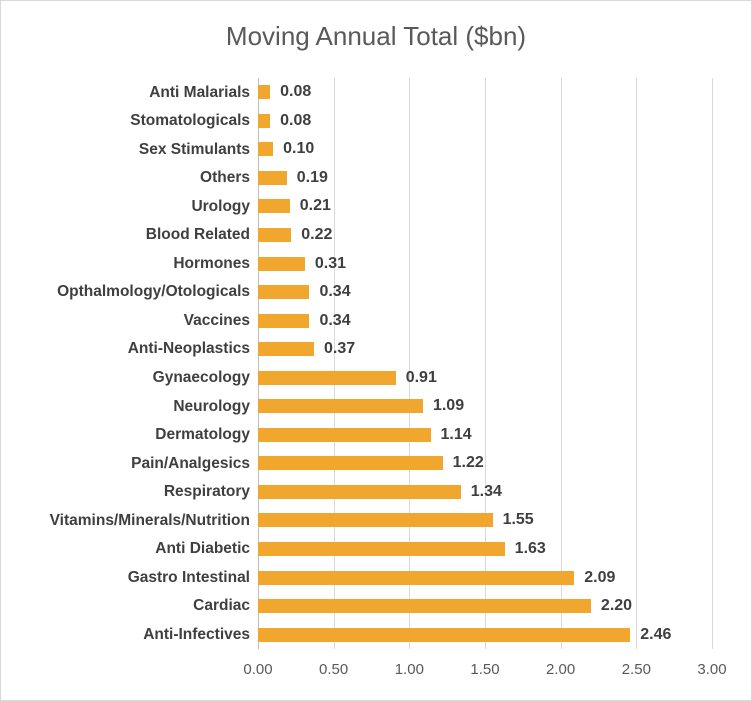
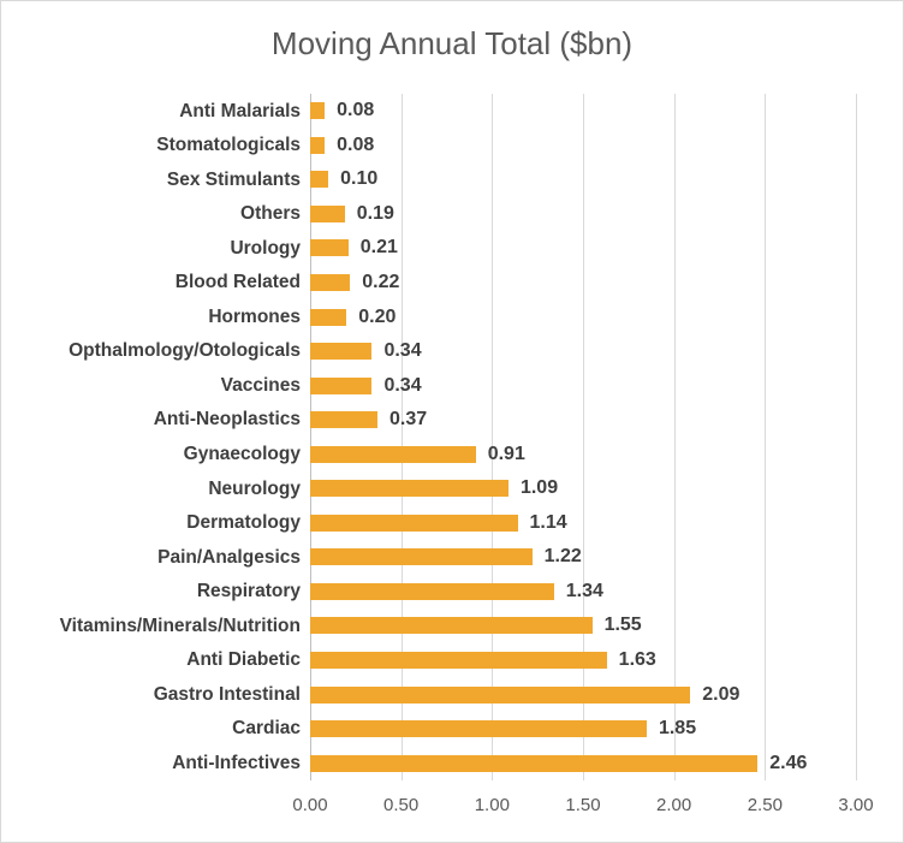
Hormones: 0.31 -> 0.20
Cardiac: 2.20 -> 1.85
